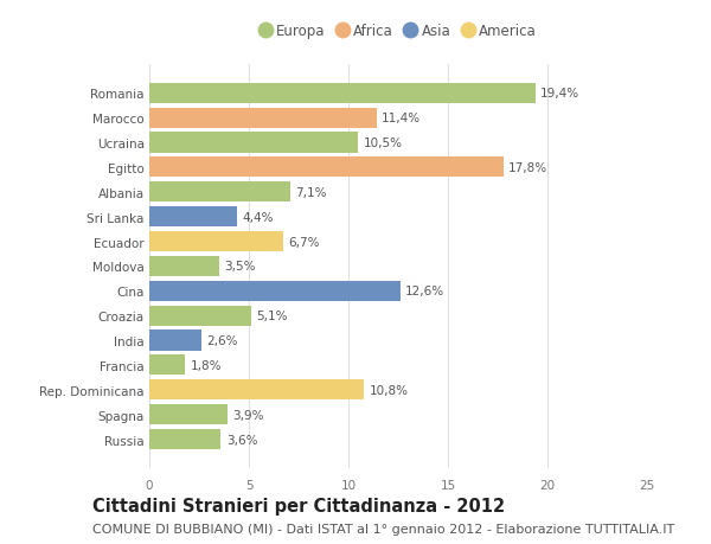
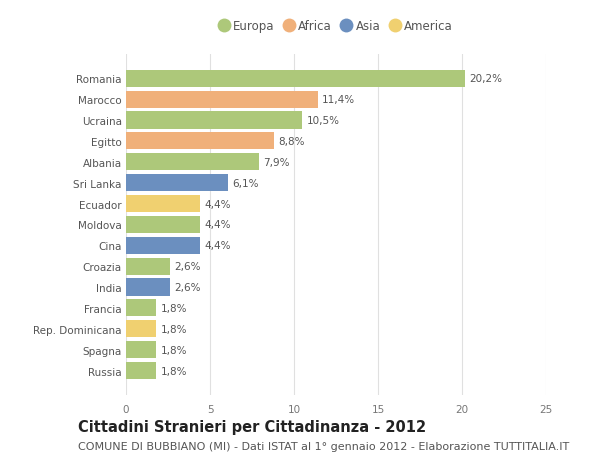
Romania: 19,4% -> 20,2%
Egitto: 17,8% -> 8,8%
Albania: 7,1% -> 7,9%
Sri Lanka: 4,4% -> 6,1%
Ecuador: 6,7% -> 4,4%
Moldova: 3,5% -> 4,4%
Cina: 12,6% -> 4,4%
Croazia: 5,1% -> 2,6%
Rep. Dominicana: 10,8% -> 1,8%
Spagna: 3,9% -> 1,8%
Russia: 3,6% -> 1,8%
